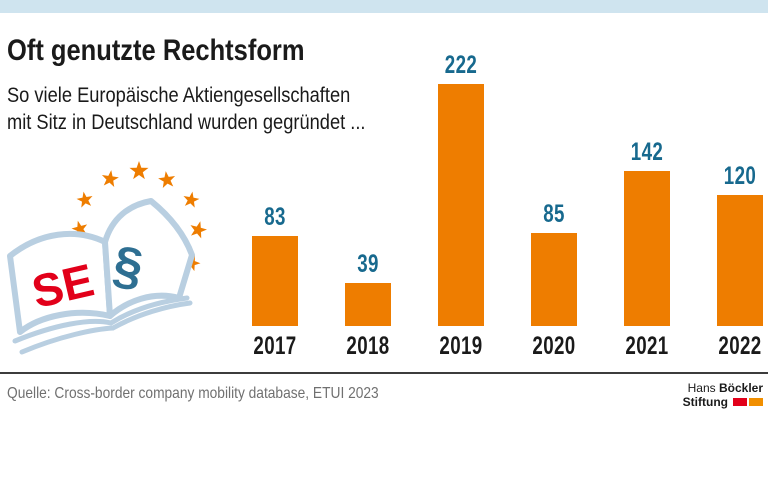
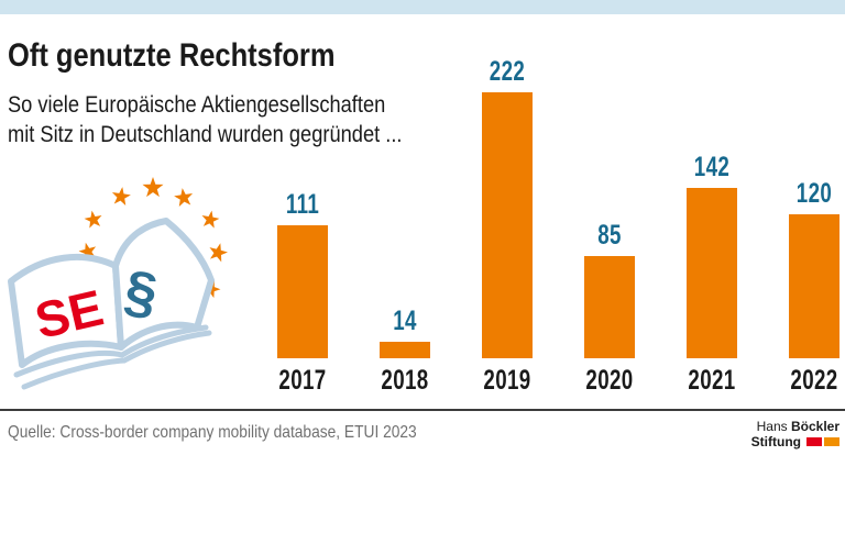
2017: 83 -> 111
2018: 39 -> 14
